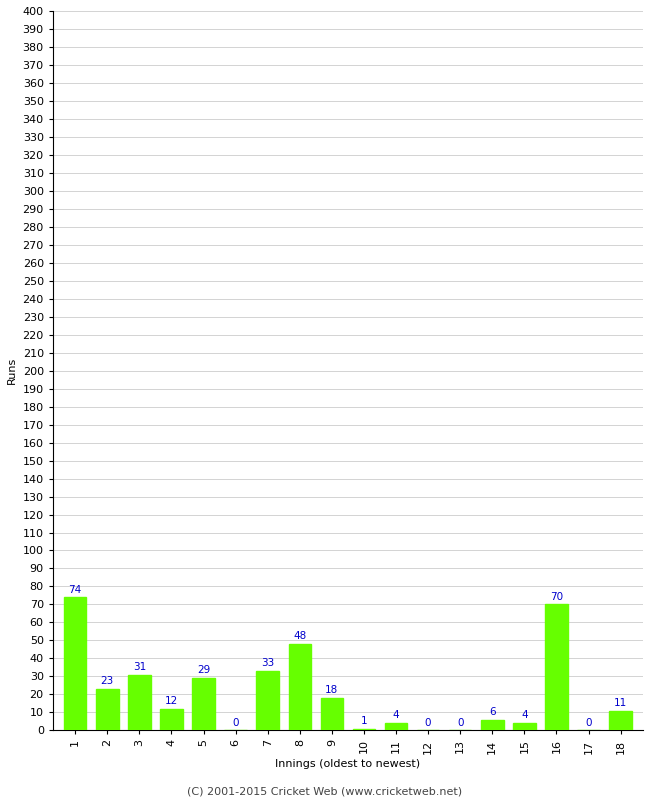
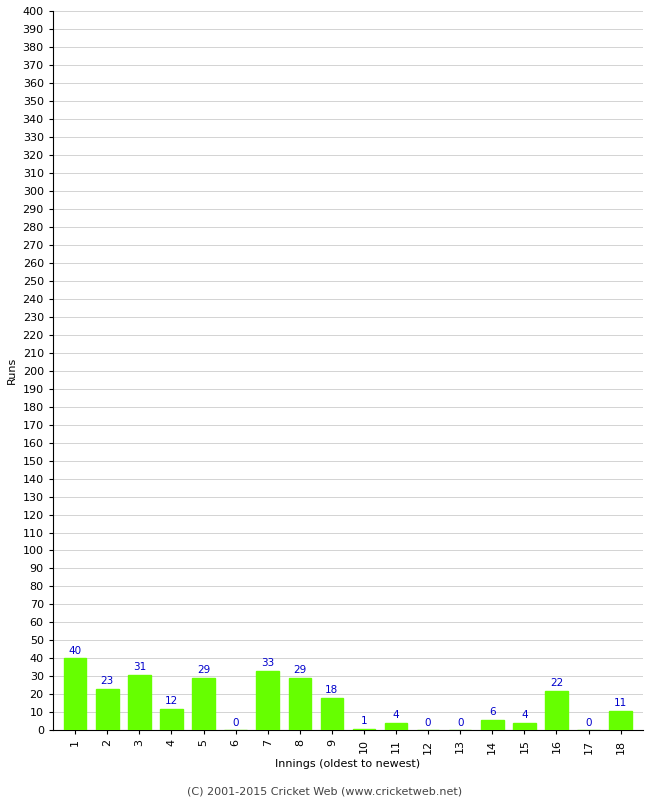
1: 74 -> 40
8: 48 -> 29
16: 70 -> 22
